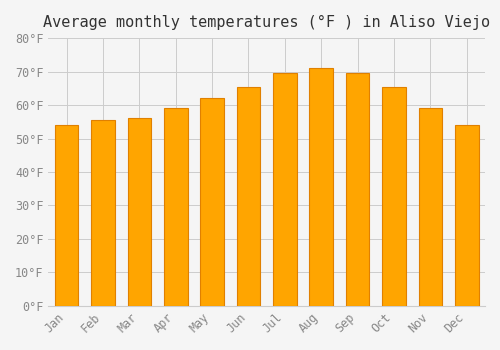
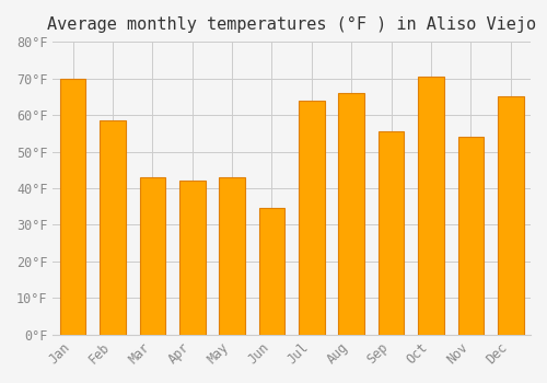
Jan: 54.0°F -> 70.0°F
Feb: 55.5°F -> 58.5°F
Mar: 56.0°F -> 43.0°F
Apr: 59.0°F -> 42.0°F
May: 62.0°F -> 43.0°F
Jun: 65.5°F -> 34.5°F
Jul: 69.5°F -> 64.0°F
Aug: 71.0°F -> 66.0°F
Sep: 69.5°F -> 55.5°F
Oct: 65.5°F -> 70.5°F
Nov: 59.0°F -> 54.0°F
Dec: 54.0°F -> 65.0°F
